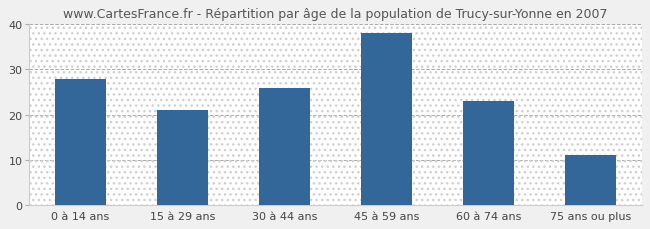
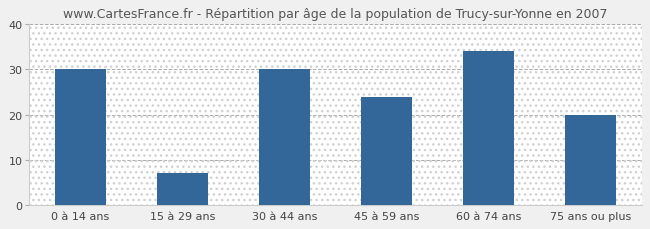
0 à 14 ans: 28 -> 30
15 à 29 ans: 21 -> 7
30 à 44 ans: 26 -> 30
45 à 59 ans: 38 -> 24
60 à 74 ans: 23 -> 34
75 ans ou plus: 11 -> 20
